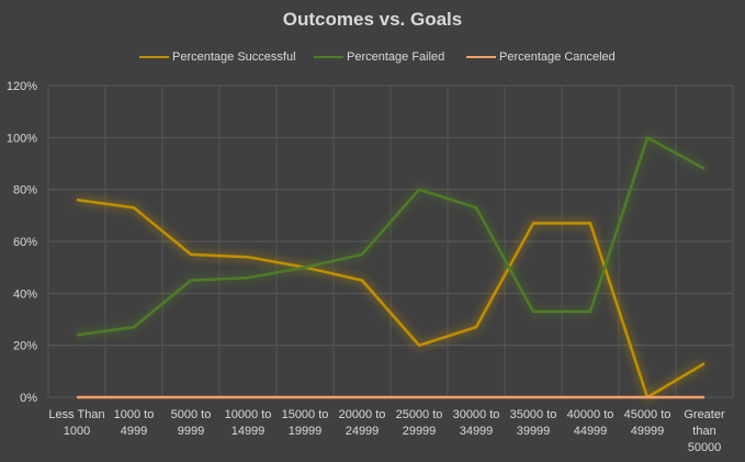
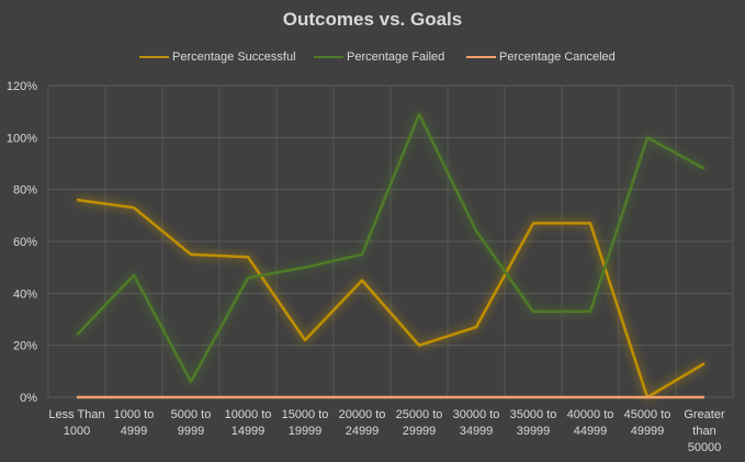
Percentage Failed/1000 to 4999: 27% -> 47%
Percentage Failed/5000 to 9999: 45% -> 6%
Percentage Successful/15000 to 19999: 50% -> 22%
Percentage Failed/25000 to 29999: 80% -> 109%
Percentage Failed/30000 to 34999: 73% -> 64%
